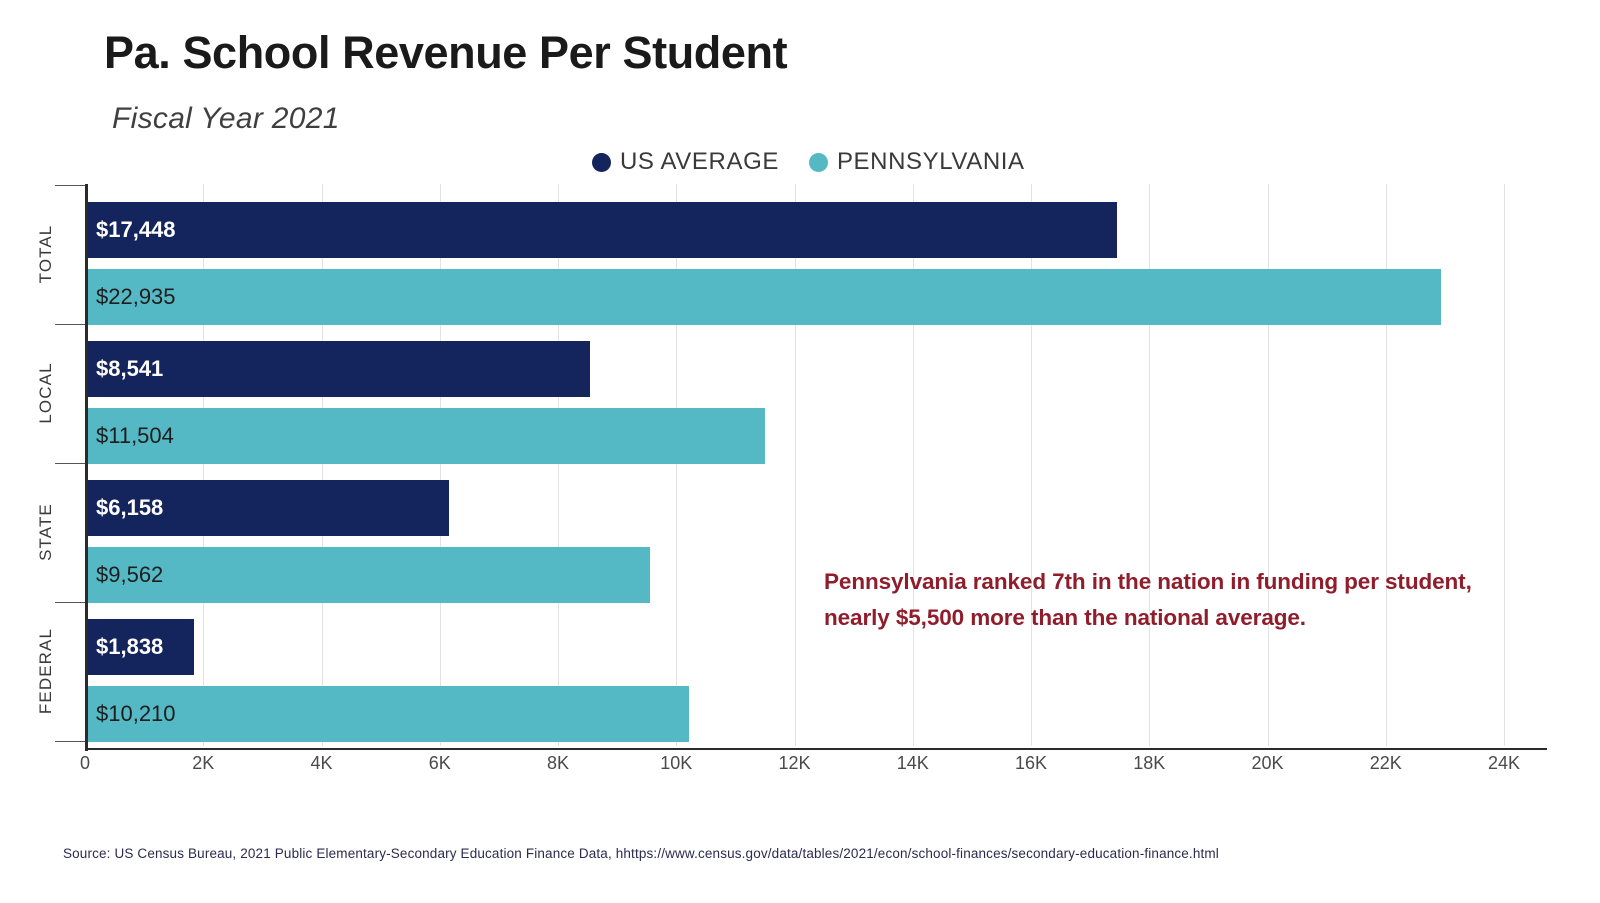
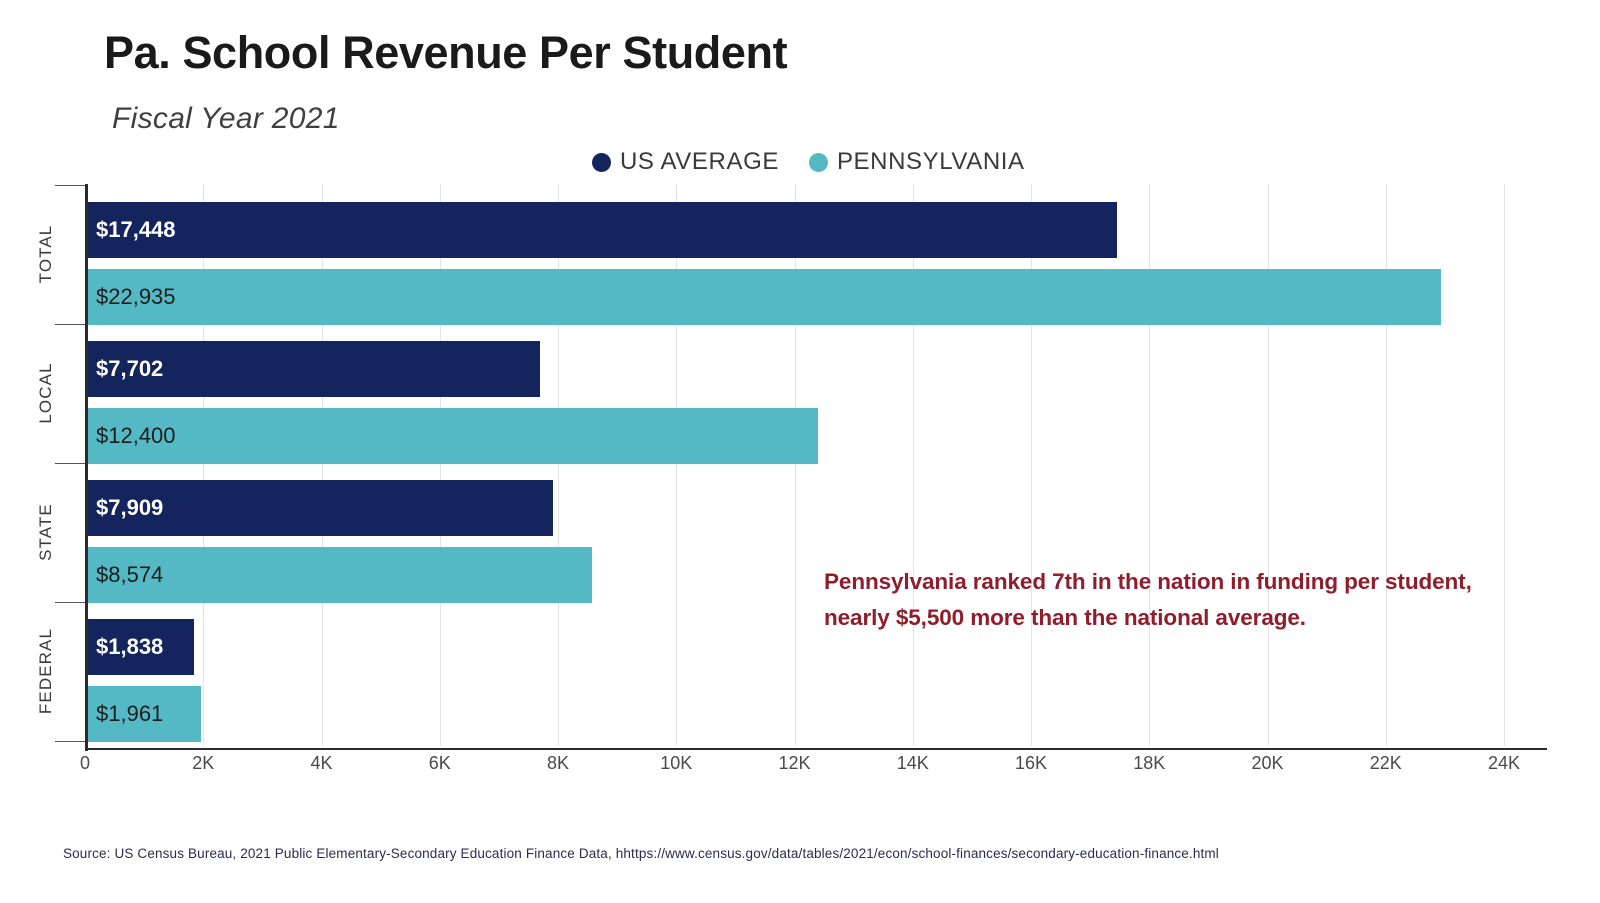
US AVERAGE/LOCAL: $8,541 -> $7,702
PENNSYLVANIA/LOCAL: $11,504 -> $12,400
US AVERAGE/STATE: $6,158 -> $7,909
PENNSYLVANIA/STATE: $9,562 -> $8,574
PENNSYLVANIA/FEDERAL: $10,210 -> $1,961
